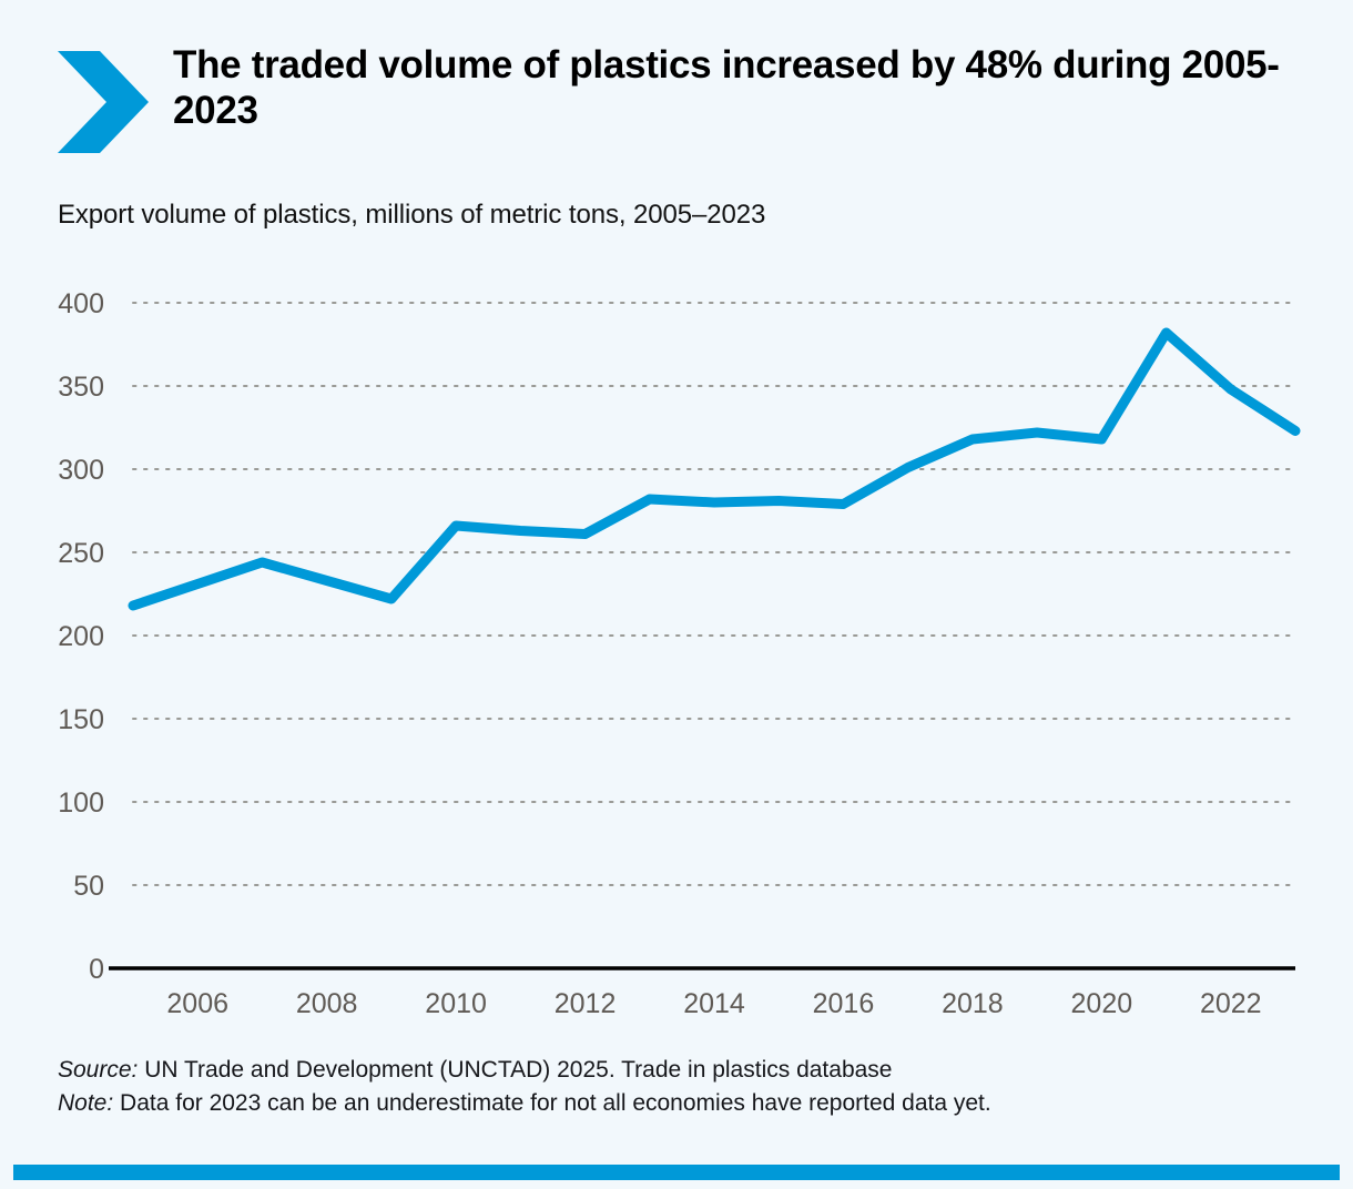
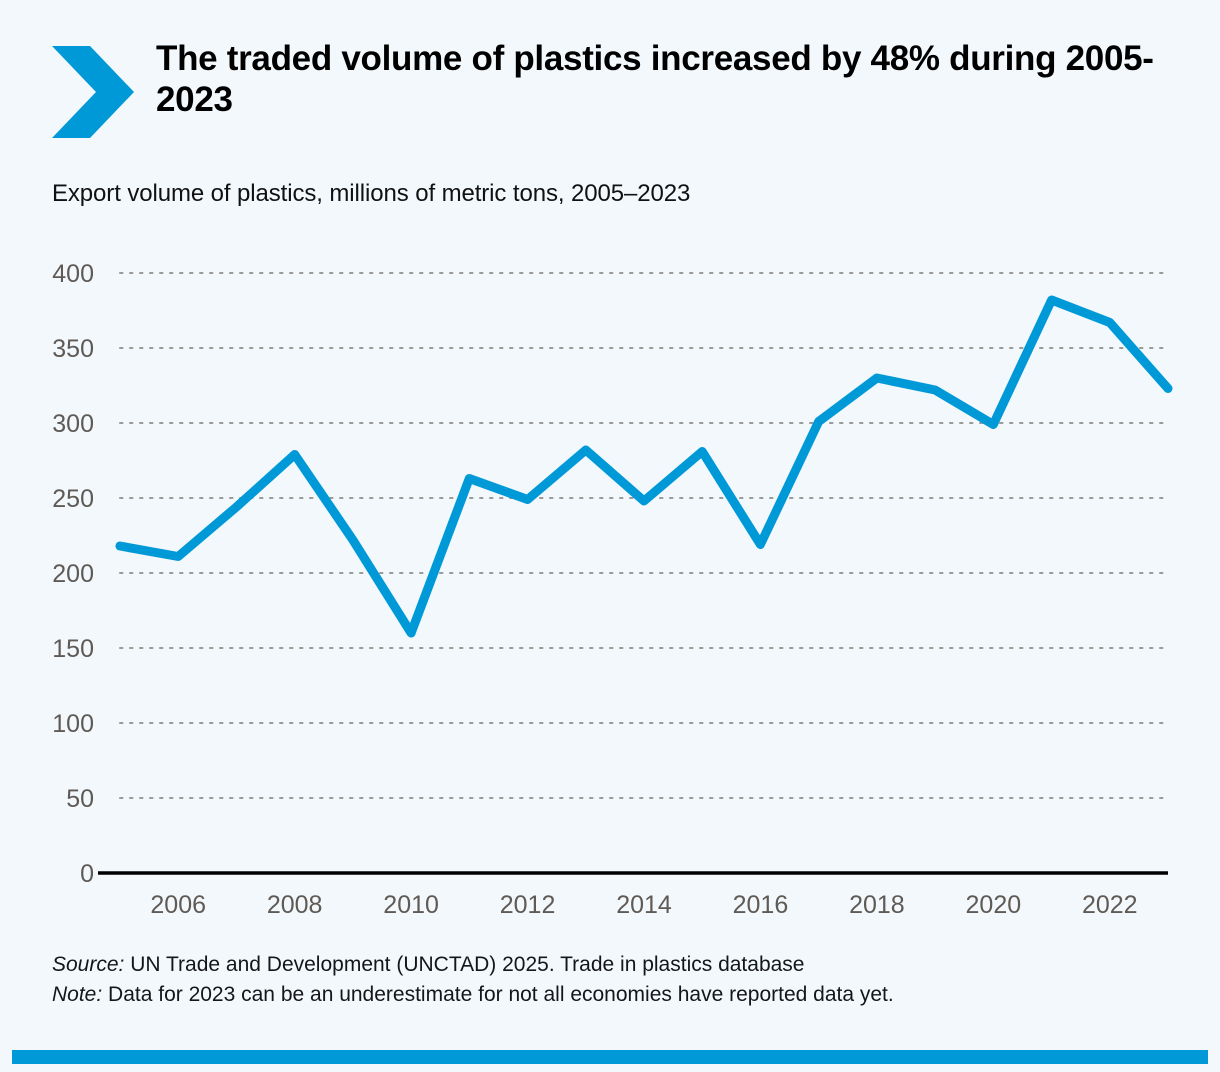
2006: 231 -> 211
2008: 233 -> 279
2010: 266 -> 160
2012: 261 -> 249
2014: 280 -> 248
2016: 279 -> 219
2018: 318 -> 330
2020: 318 -> 299
2022: 348 -> 367
